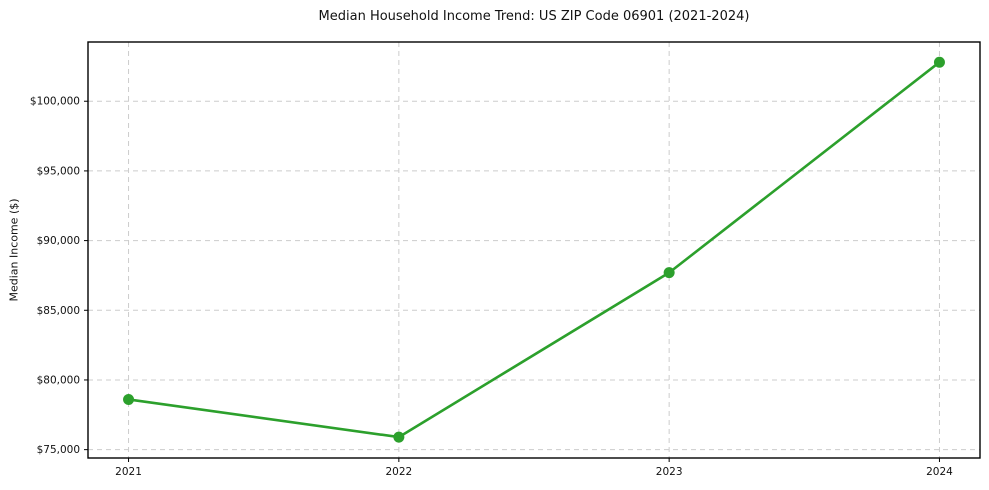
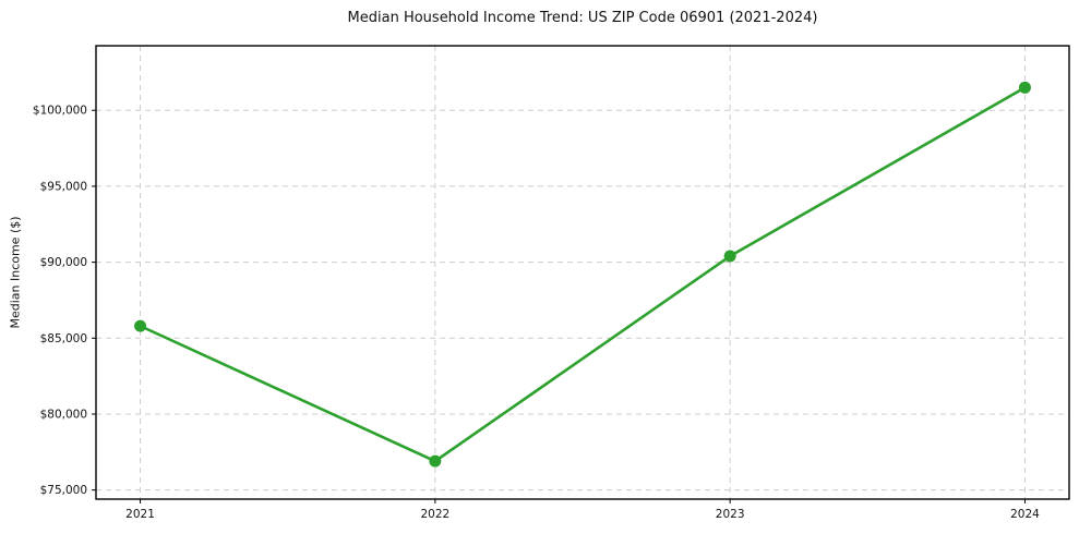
2021: $78600 -> $85800
2022: $75900 -> $76900
2023: $87700 -> $90400
2024: $102800 -> $101500
